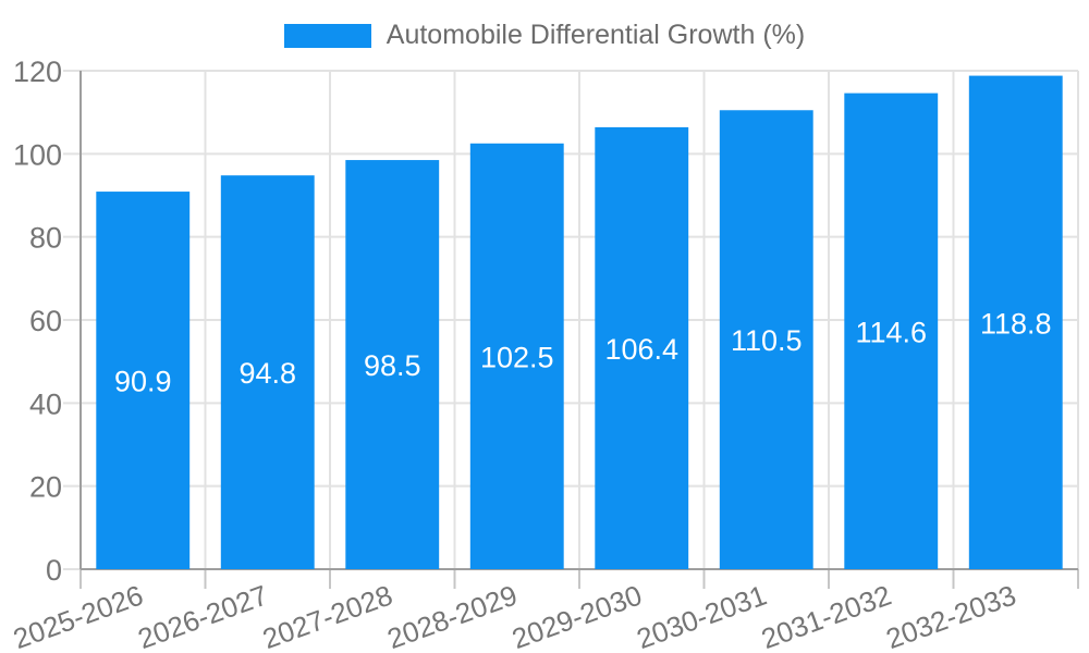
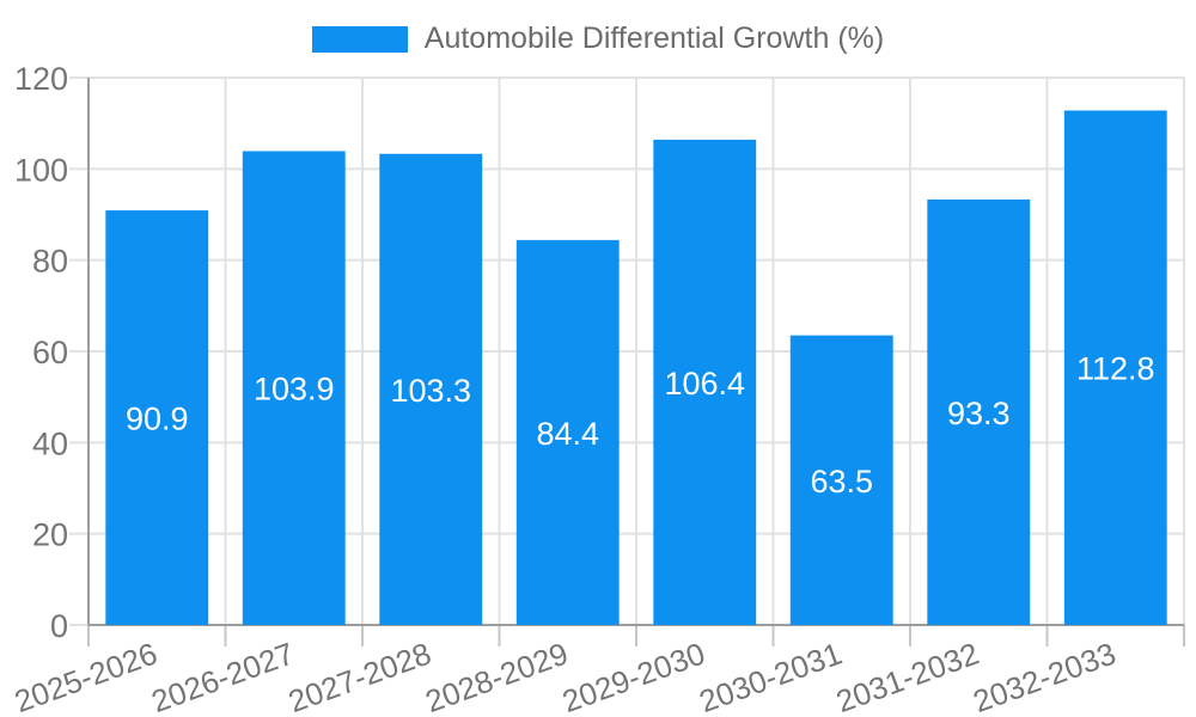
2026-2027: 94.8 -> 103.9
2027-2028: 98.5 -> 103.3
2028-2029: 102.5 -> 84.4
2030-2031: 110.5 -> 63.5
2031-2032: 114.6 -> 93.3
2032-2033: 118.8 -> 112.8
